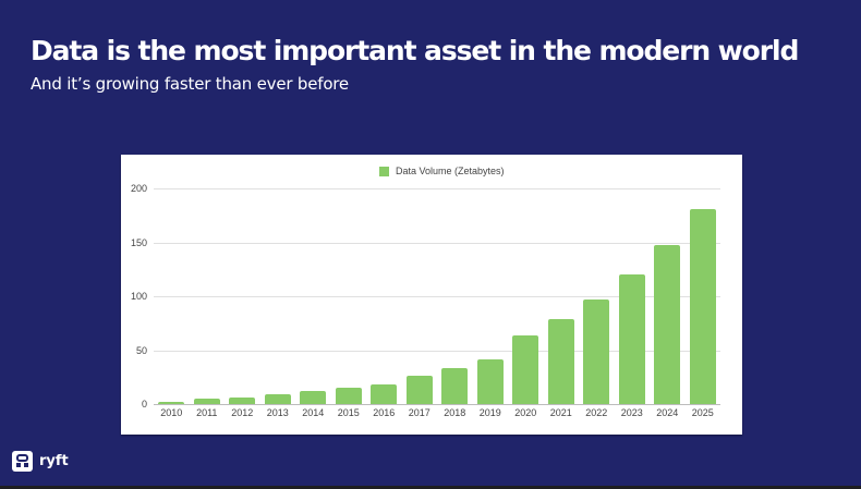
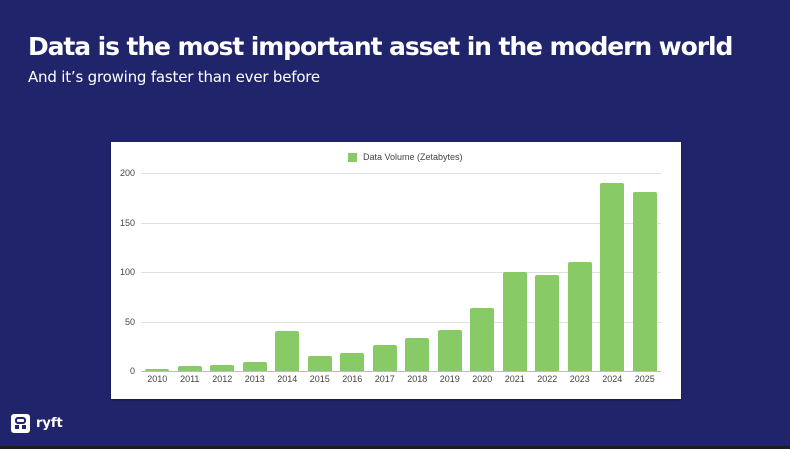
2014: 10 -> 40
2021: 80 -> 100
2023: 120 -> 110
2024: 150 -> 190
